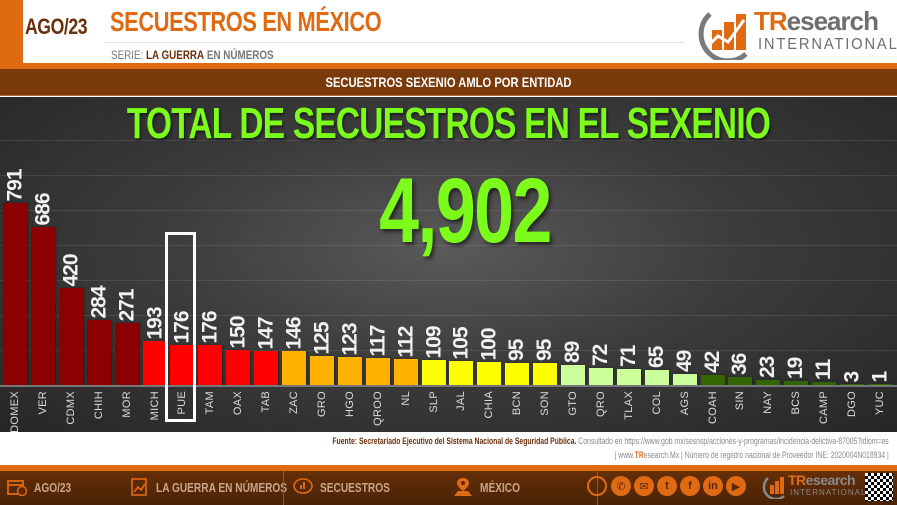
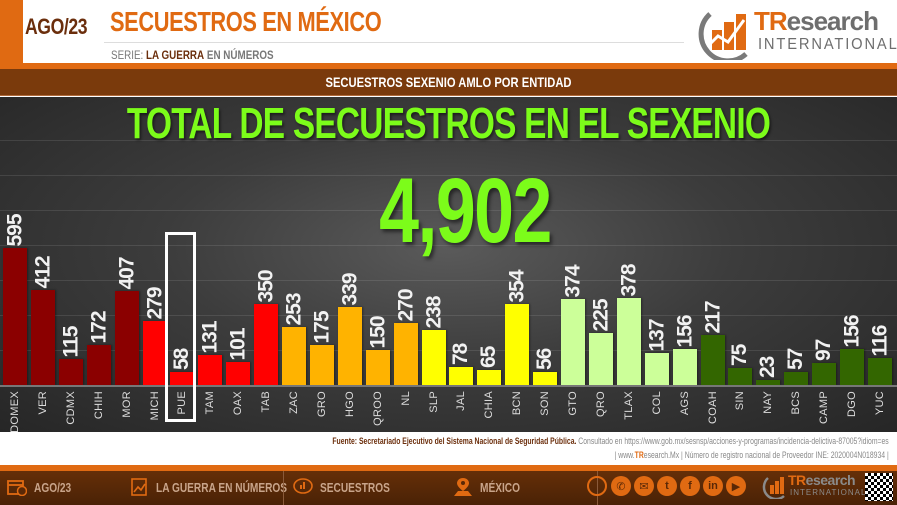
EDOMEX: 791 -> 595
VER: 686 -> 412
CDMX: 420 -> 115
CHIH: 284 -> 172
MOR: 271 -> 407
MICH: 193 -> 279
PUE: 176 -> 58
TAM: 176 -> 131
OAX: 150 -> 101
TAB: 147 -> 350
ZAC: 146 -> 253
GRO: 125 -> 175
HGO: 123 -> 339
QROO: 117 -> 150
NL: 112 -> 270
SLP: 109 -> 238
JAL: 105 -> 78
CHIA: 100 -> 65
BCN: 95 -> 354
SON: 95 -> 56
GTO: 89 -> 374
QRO: 72 -> 225
TLAX: 71 -> 378
COL: 65 -> 137
AGS: 49 -> 156
COAH: 42 -> 217
SIN: 36 -> 75
BCS: 19 -> 57
CAMP: 11 -> 97
DGO: 3 -> 156
YUC: 1 -> 116
